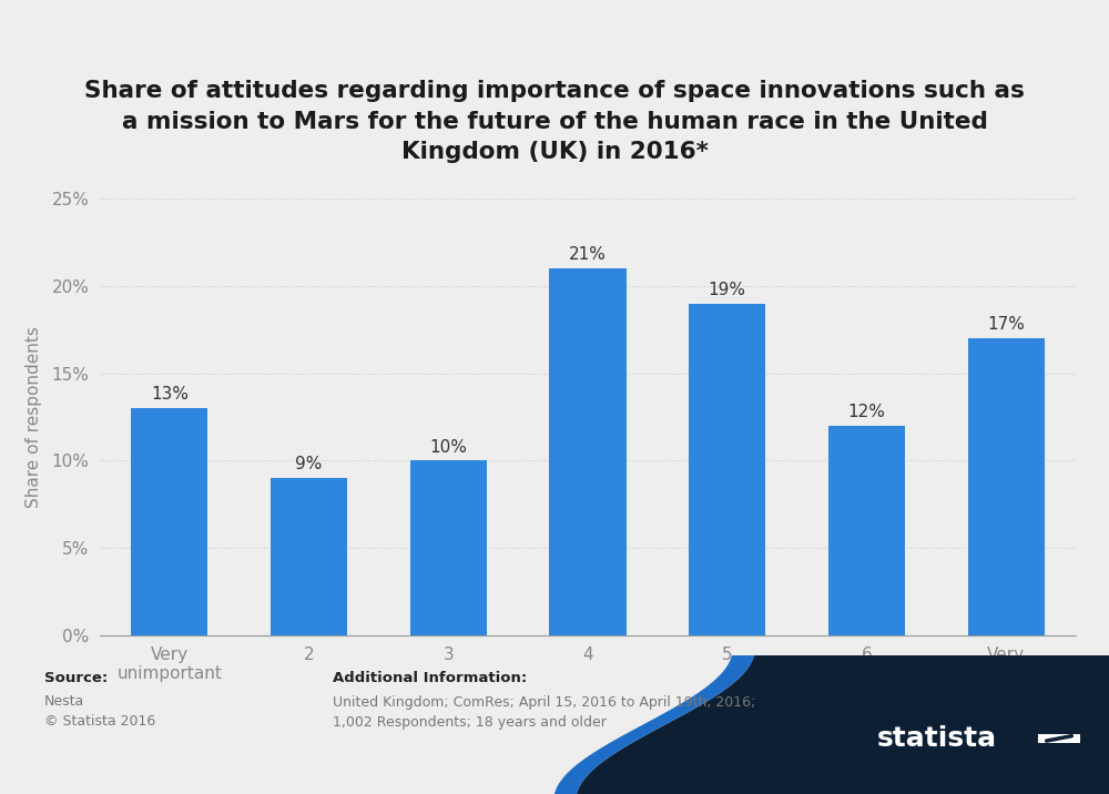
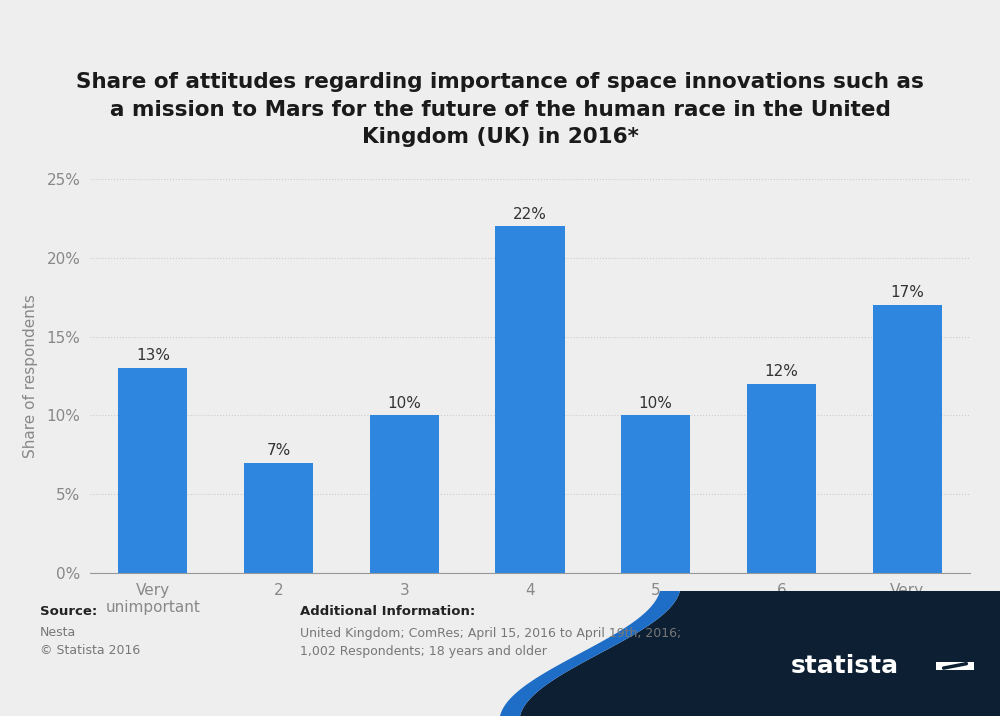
2: 9% -> 7%
4: 21% -> 22%
5: 19% -> 10%
